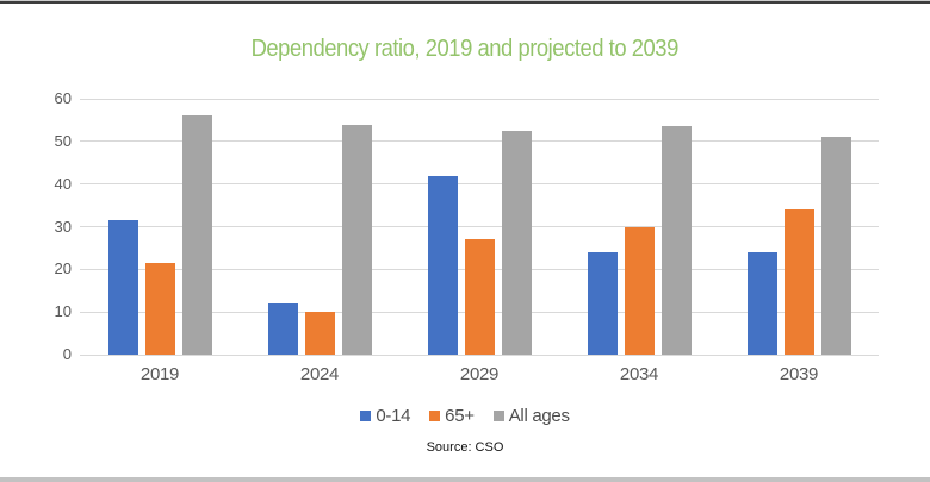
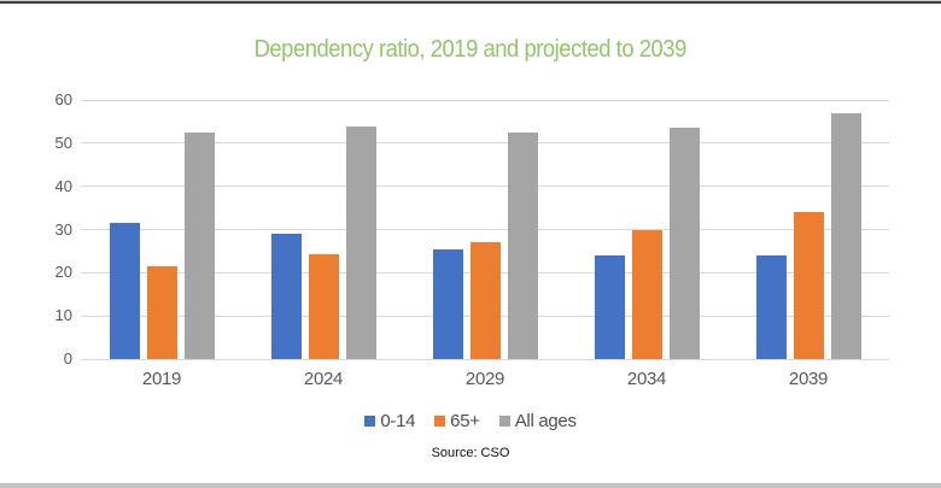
All ages/2019: 56 -> 53
0-14/2024: 12 -> 29
65+/2024: 10 -> 24
0-14/2029: 42 -> 26
All ages/2039: 51 -> 57
